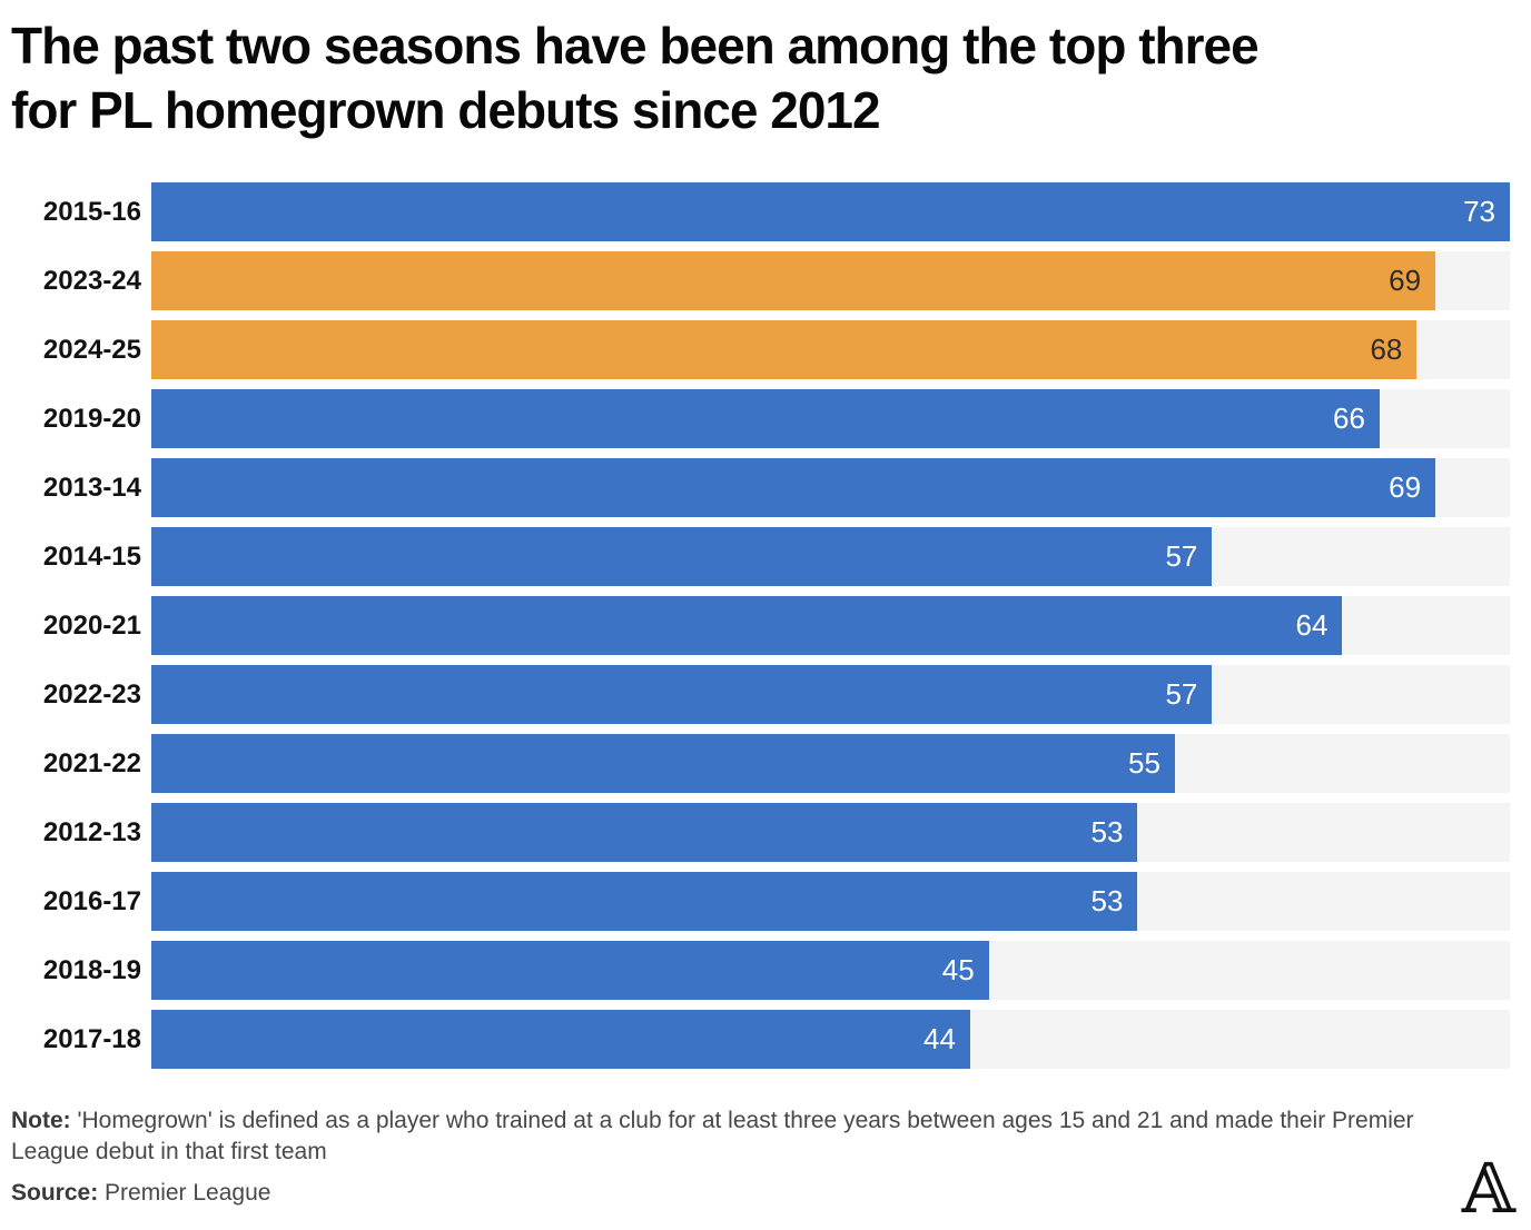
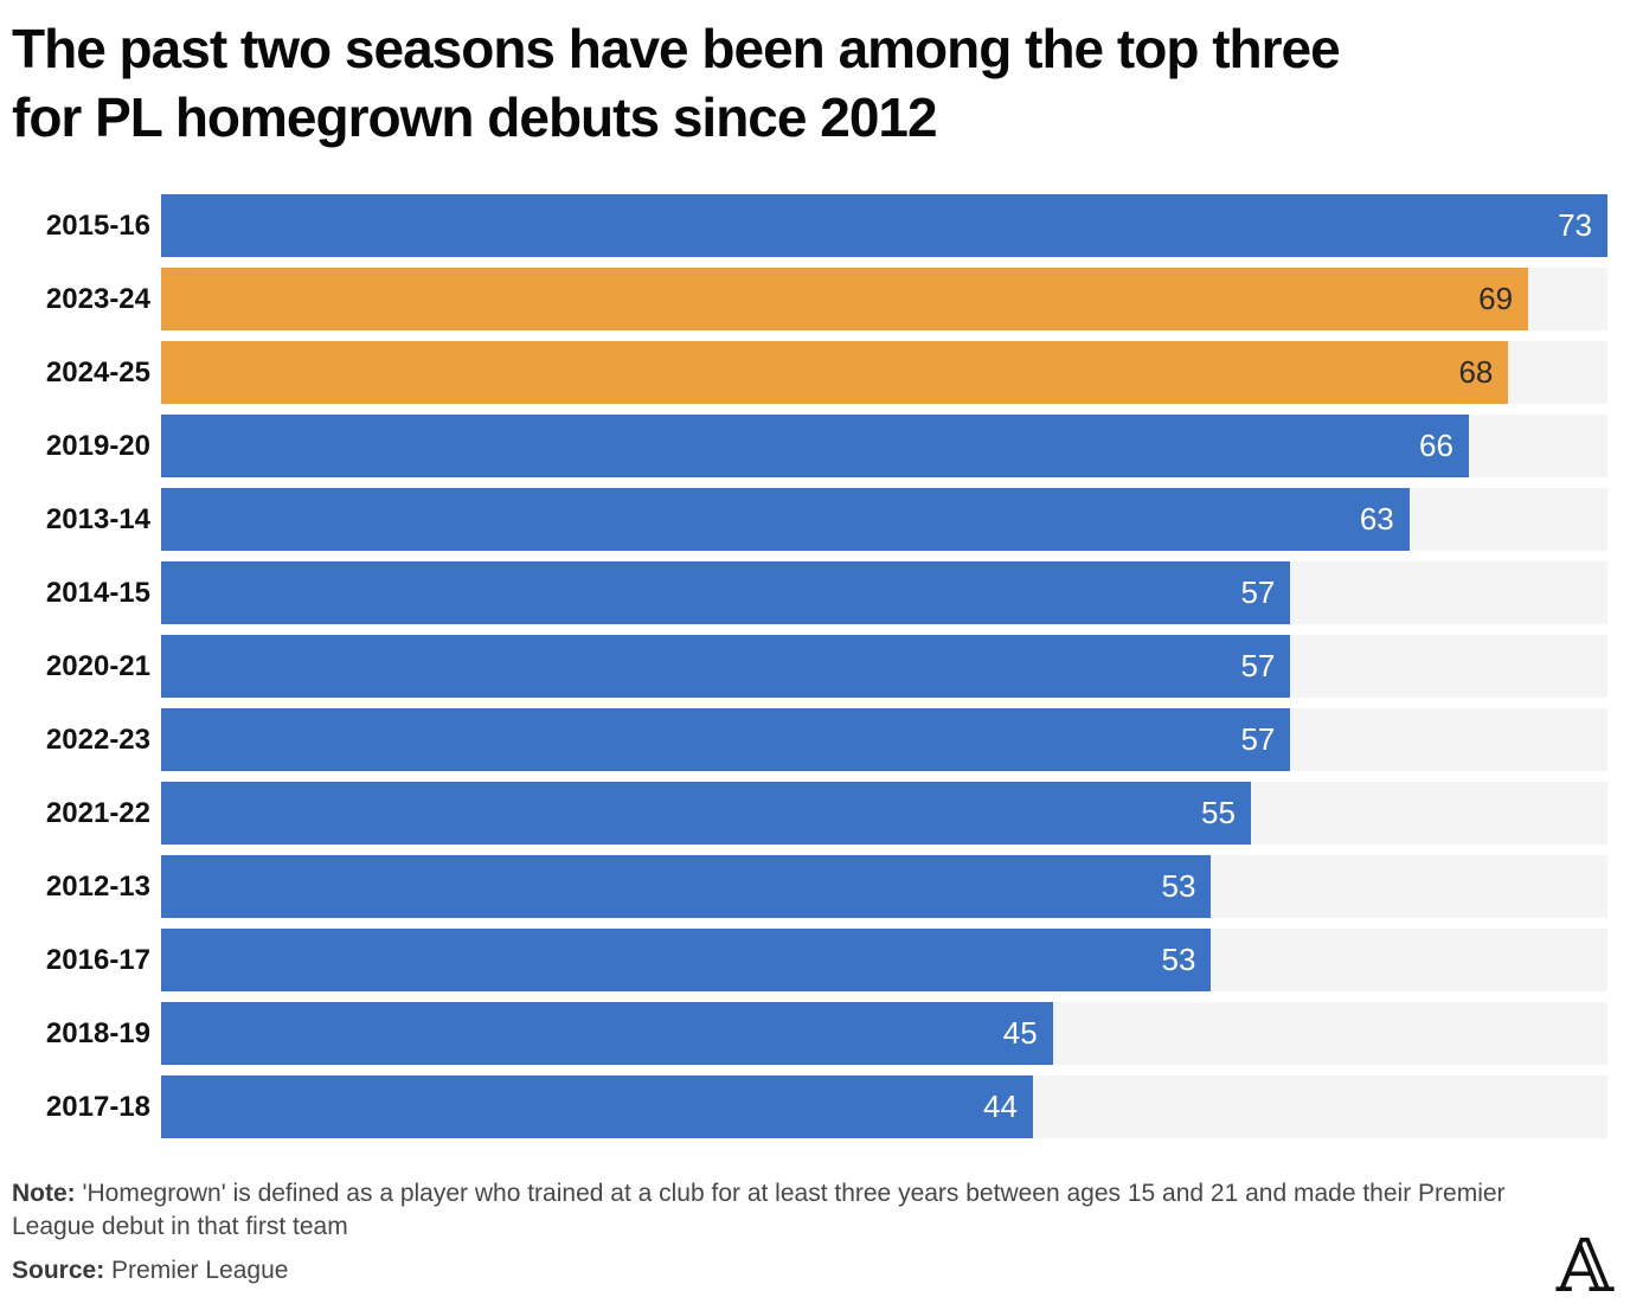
2013-14: 69 -> 63
2020-21: 64 -> 57
